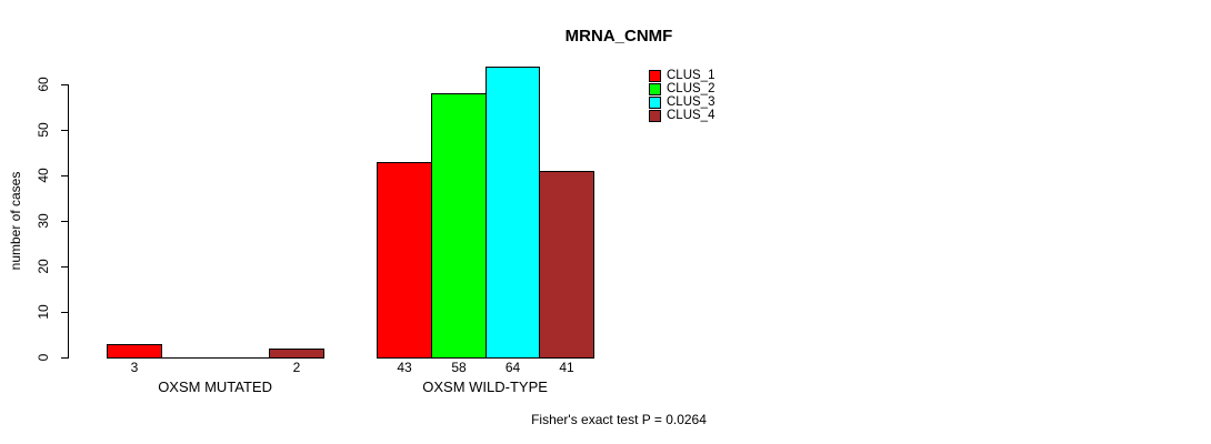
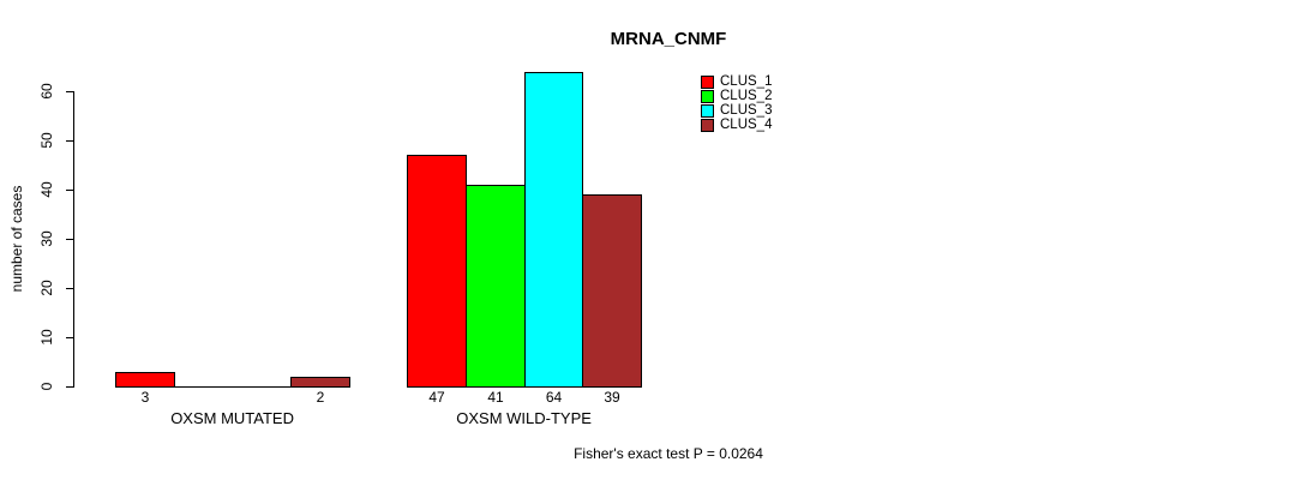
CLUS_1/OXSM WILD-TYPE: 43 -> 47
CLUS_2/OXSM WILD-TYPE: 58 -> 41
CLUS_4/OXSM WILD-TYPE: 41 -> 39
